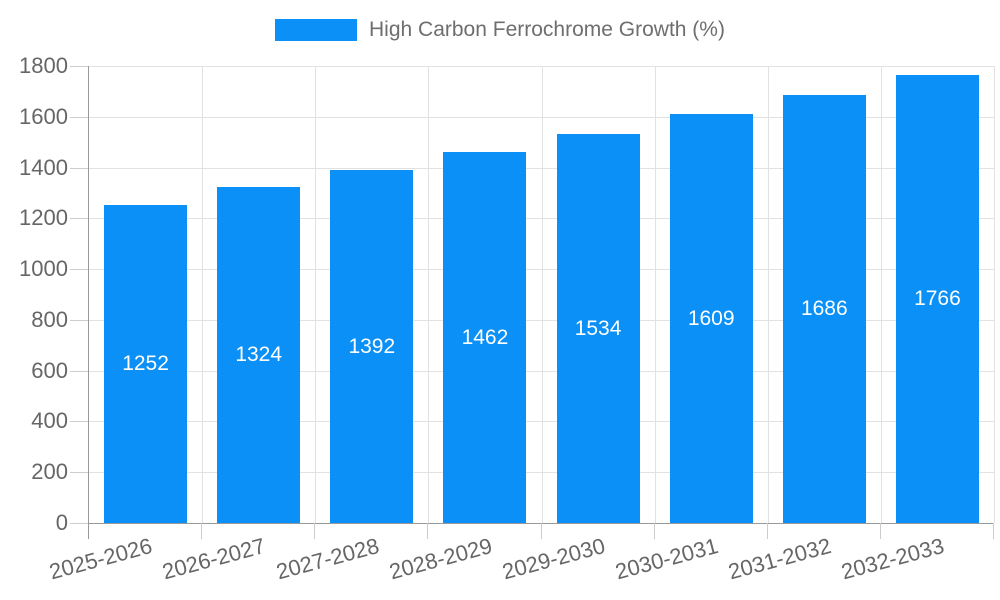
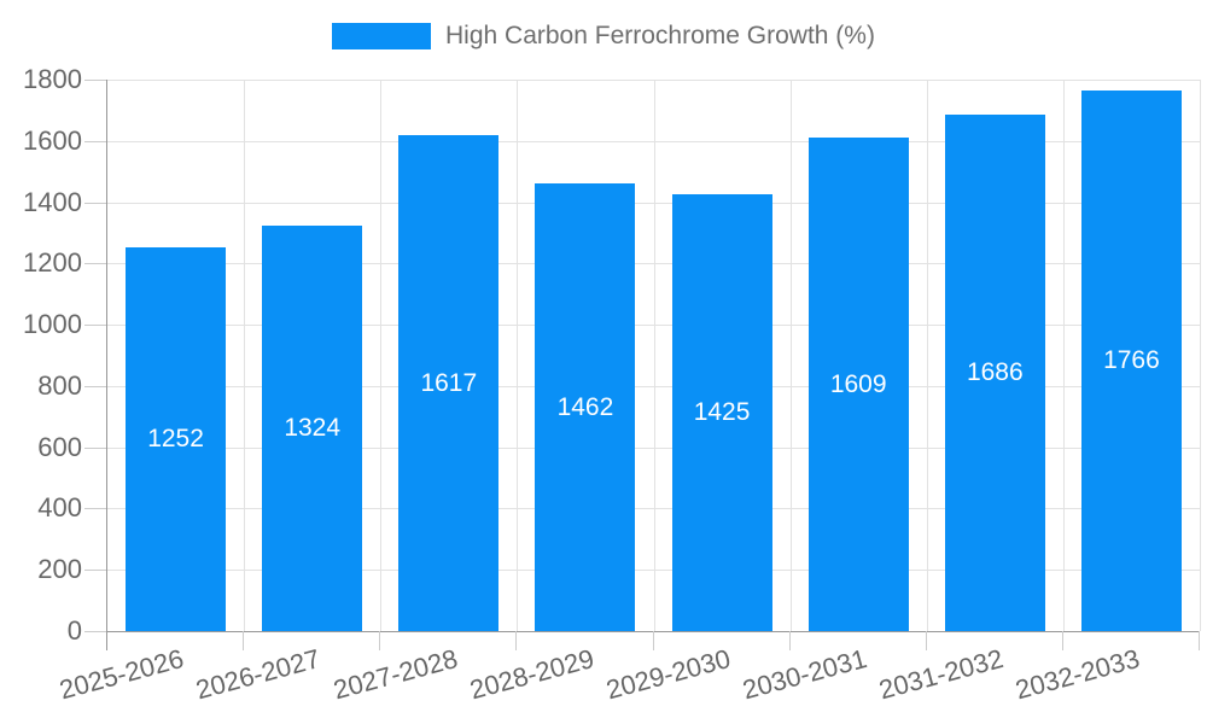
2027-2028: 1392 -> 1617
2029-2030: 1534 -> 1425
